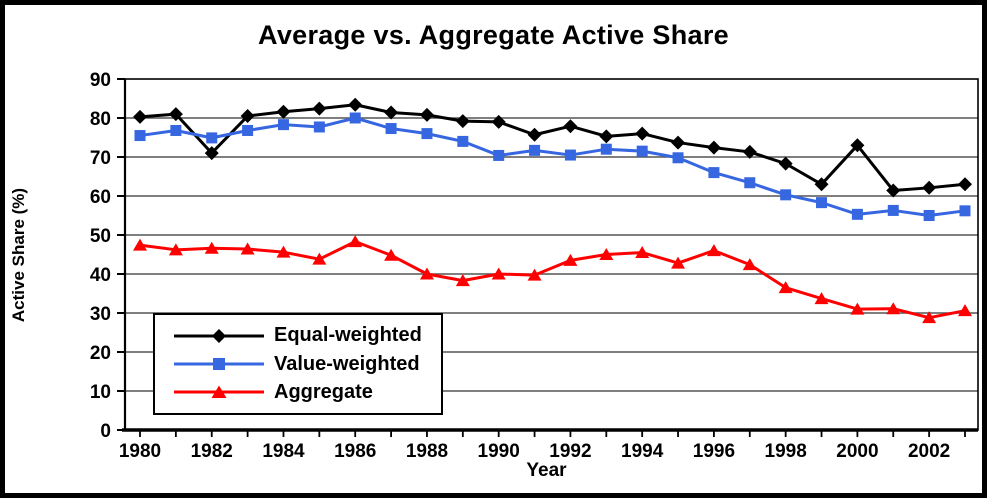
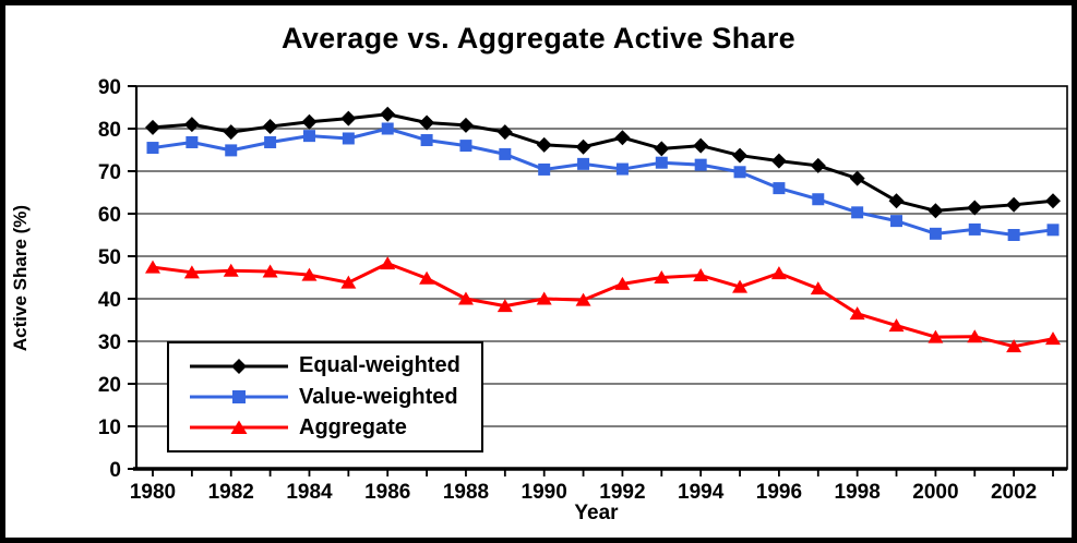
Equal-weighted/1982: 71 -> 79
Equal-weighted/1990: 79 -> 76
Equal-weighted/2000: 73 -> 61
